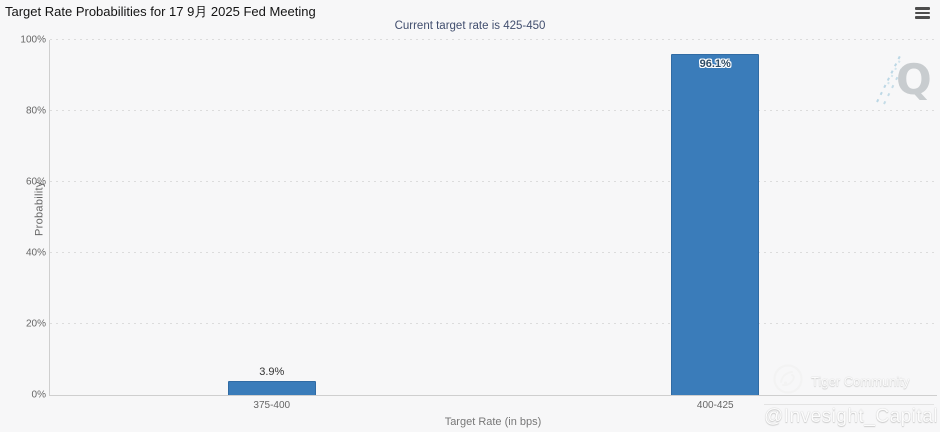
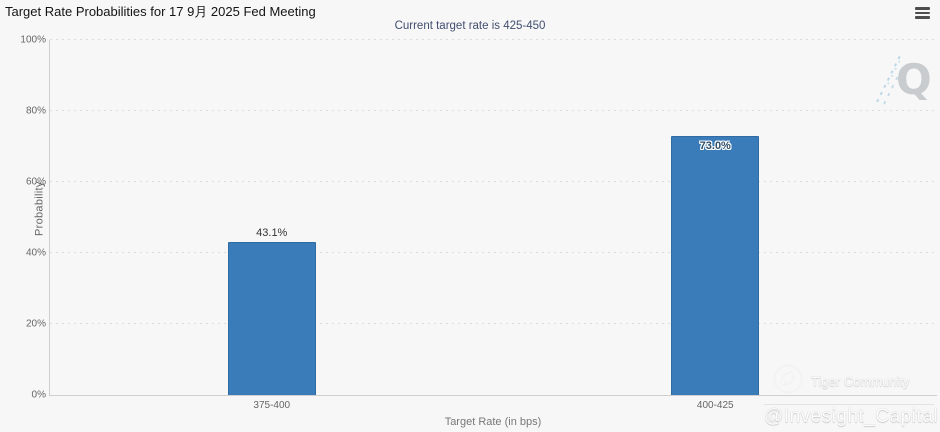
375-400: 3.9% -> 43.1%
400-425: 96.1% -> 73.0%
